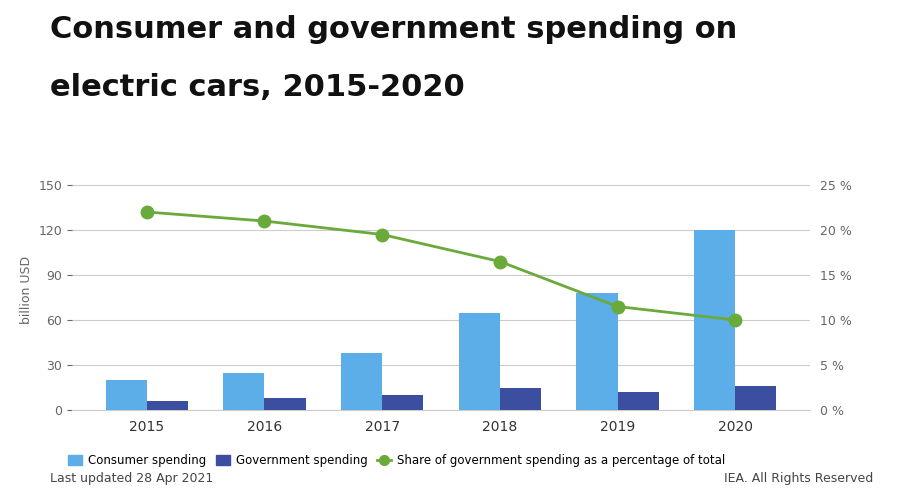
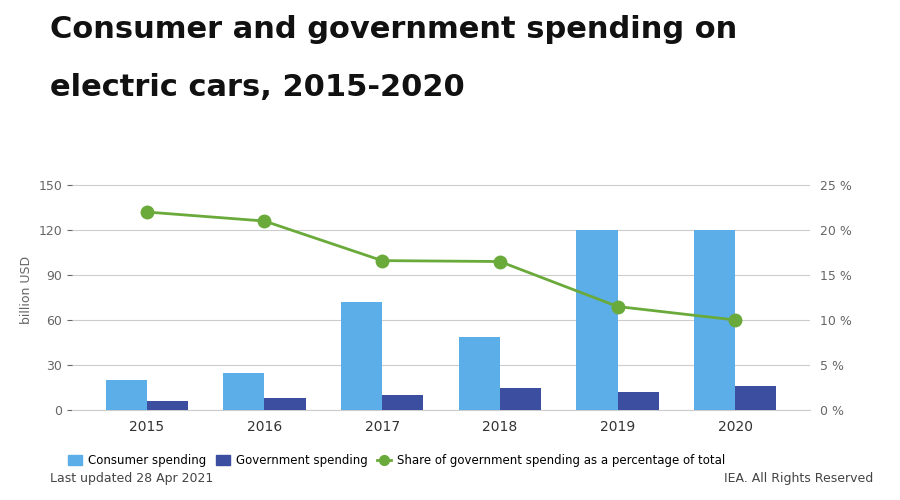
Consumer spending/2017: 38 -> 72
Share of government spending as a percentage of total/2017: 19.5 % -> 16.6 %
Consumer spending/2018: 65 -> 49
Consumer spending/2019: 78 -> 120
